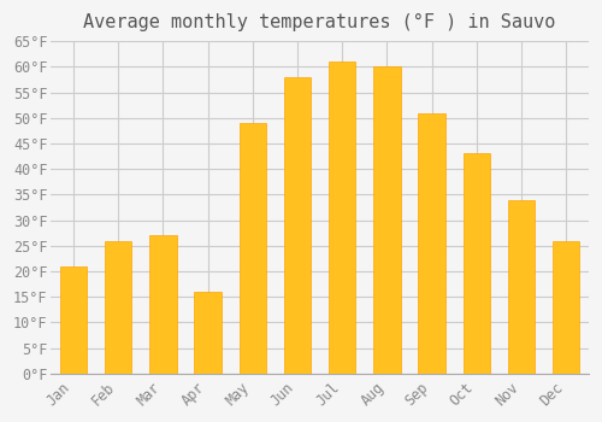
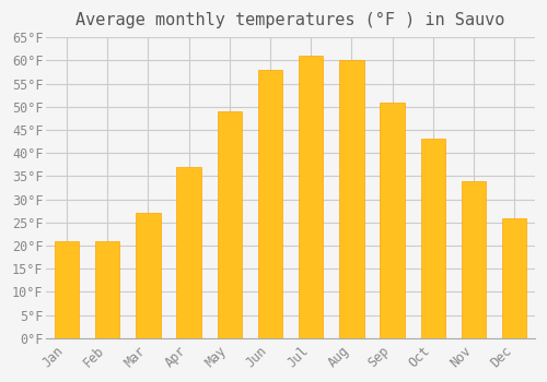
Feb: 26°F -> 21°F
Apr: 16°F -> 37°F
